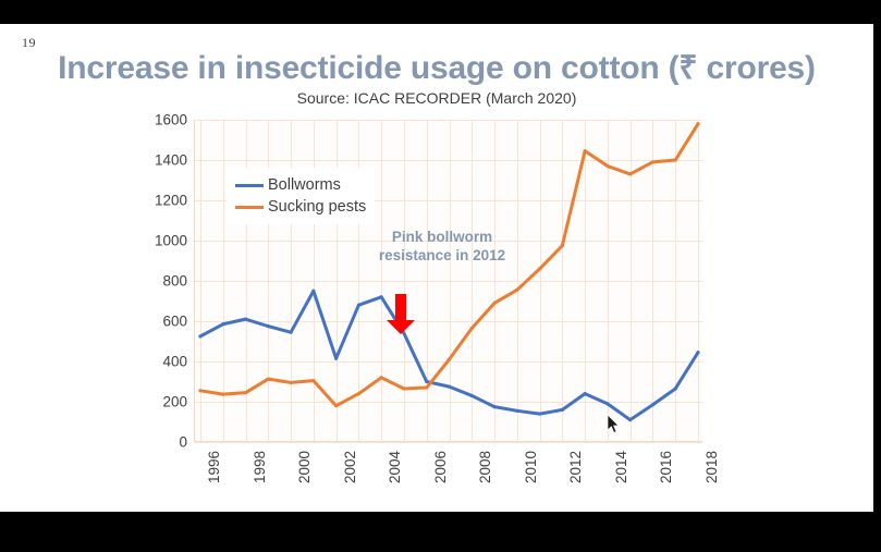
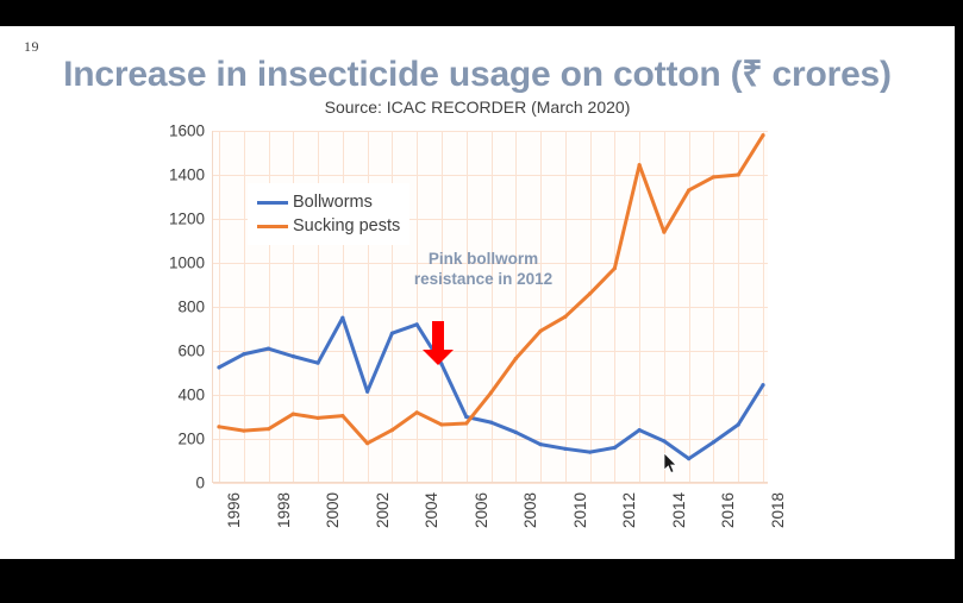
Sucking pests/2014: 1370 -> 1140
